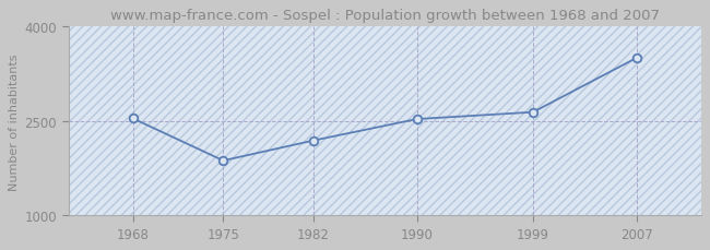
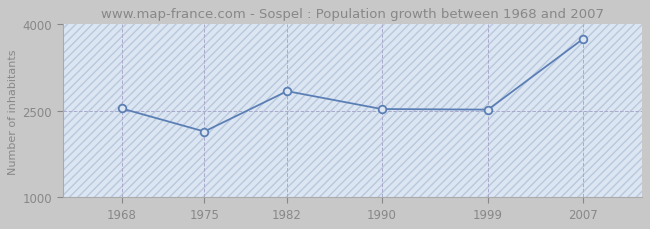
1975: 1870 -> 2140
1982: 2190 -> 2840
1999: 2640 -> 2520
2007: 3500 -> 3740
